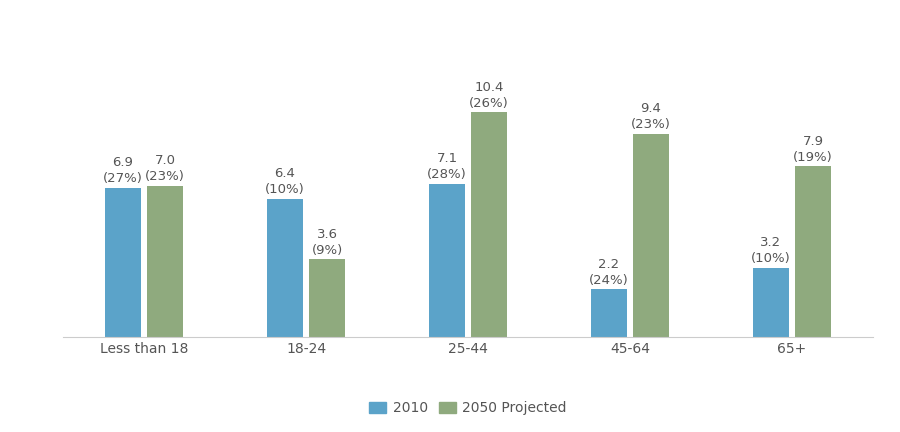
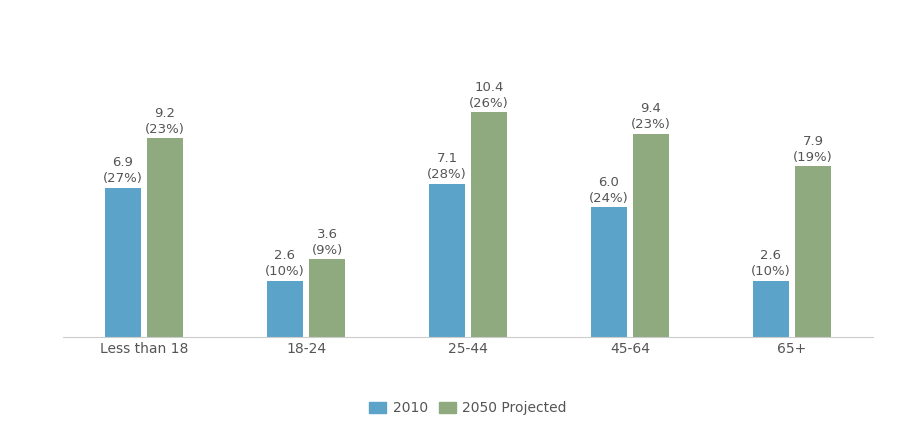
2050 Projected/Less than 18: 7.0 -> 9.2
2010/18-24: 6.4 -> 2.6
2010/45-64: 2.2 -> 6.0
2010/65+: 3.2 -> 2.6
